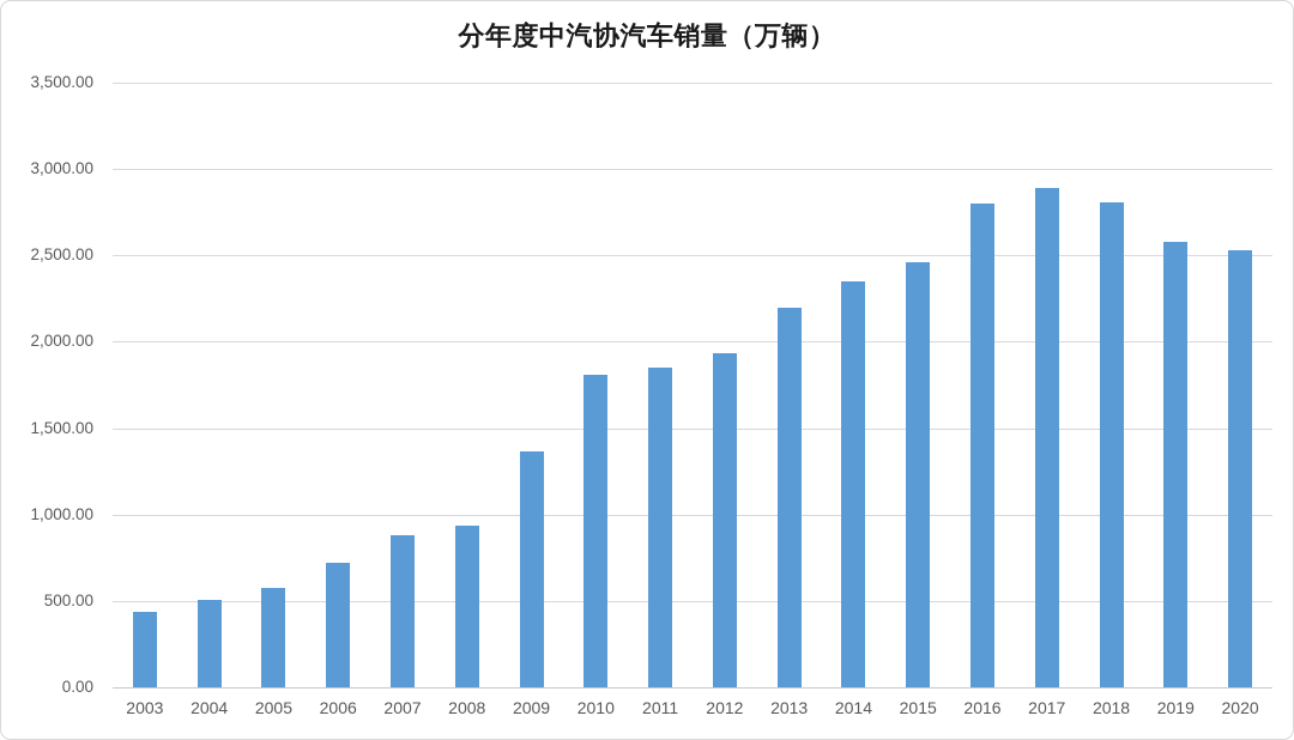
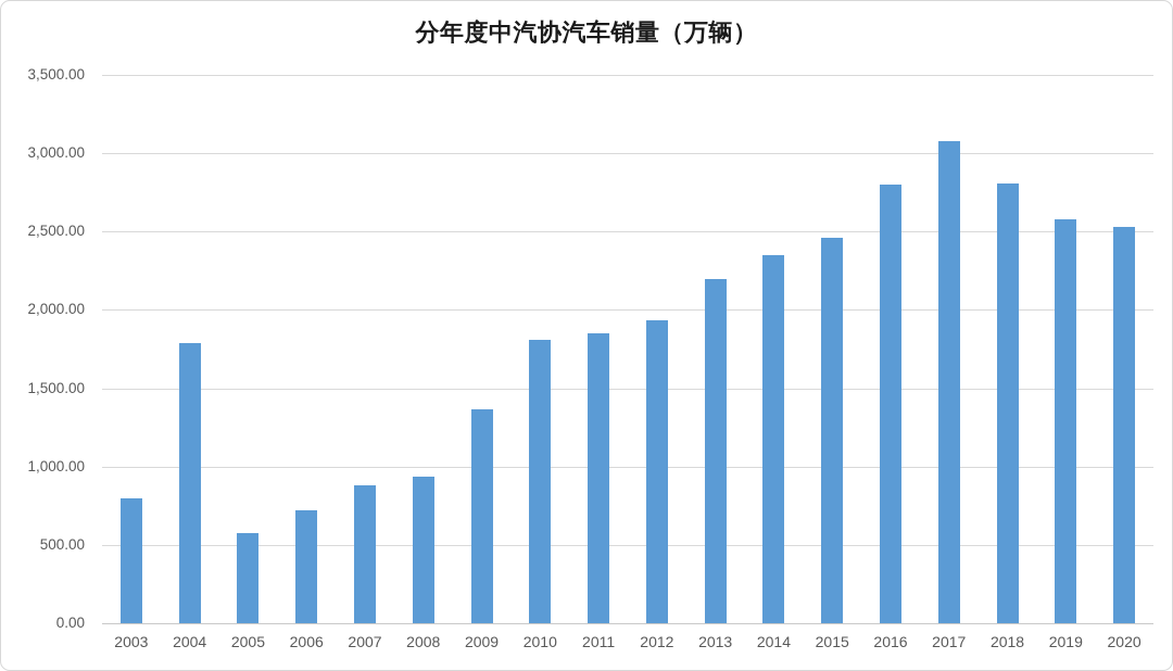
2003: 440 -> 800
2004: 510 -> 1790
2017: 2890 -> 3080
